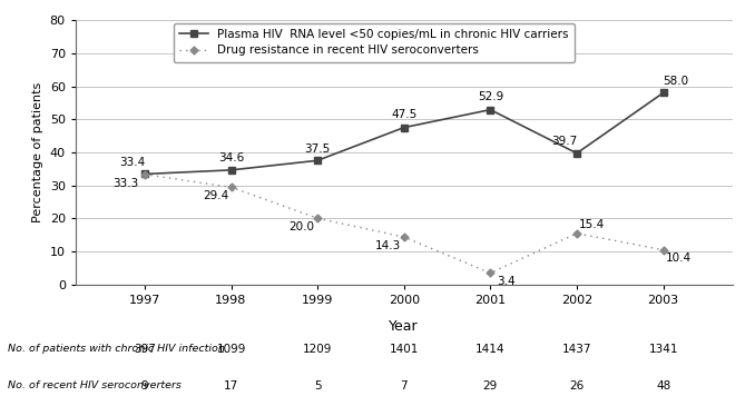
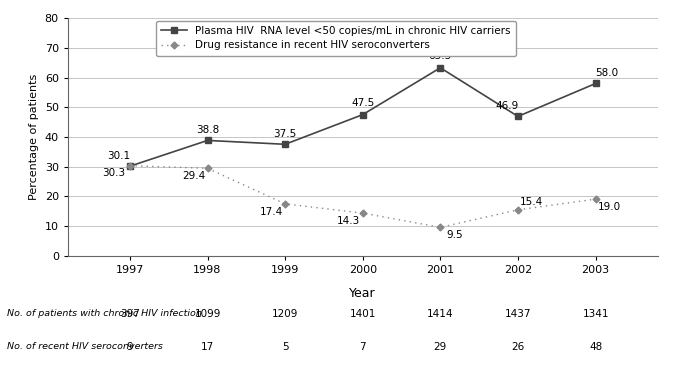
Plasma HIV RNA level <50 copies/mL in chronic HIV carriers/1997: 33.4 -> 30.1
Drug resistance in recent HIV seroconverters/1997: 33.3 -> 30.3
Plasma HIV RNA level <50 copies/mL in chronic HIV carriers/1998: 34.6 -> 38.8
Drug resistance in recent HIV seroconverters/1999: 20.0 -> 17.4
Plasma HIV RNA level <50 copies/mL in chronic HIV carriers/2001: 52.9 -> 63.3
Drug resistance in recent HIV seroconverters/2001: 3.4 -> 9.5
Plasma HIV RNA level <50 copies/mL in chronic HIV carriers/2002: 39.7 -> 46.9
Drug resistance in recent HIV seroconverters/2003: 10.4 -> 19.0
